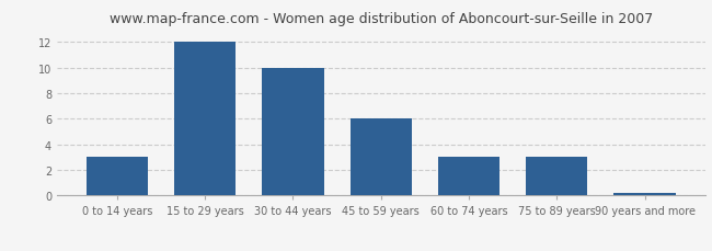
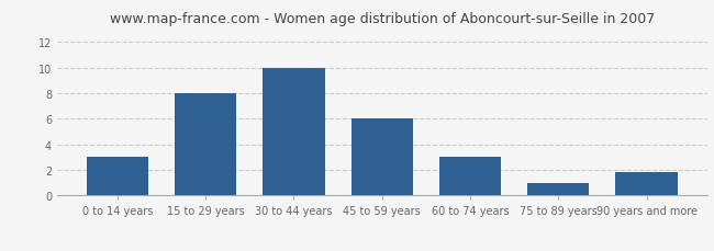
15 to 29 years: 12.0 -> 8.0
75 to 89 years: 3.0 -> 1.0
90 years and more: 0.2 -> 1.8
